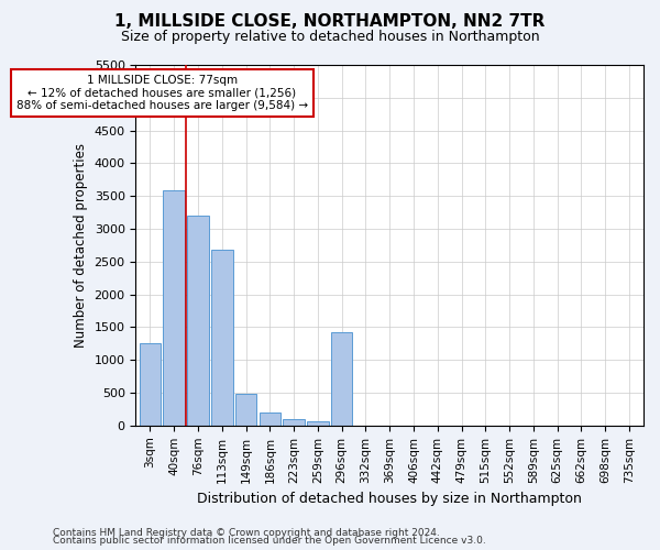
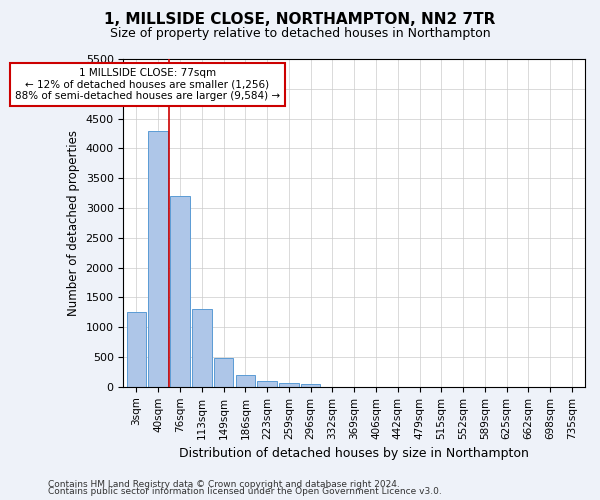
40sqm: 3580 -> 4300
113sqm: 2680 -> 1300
296sqm: 1420 -> 60
